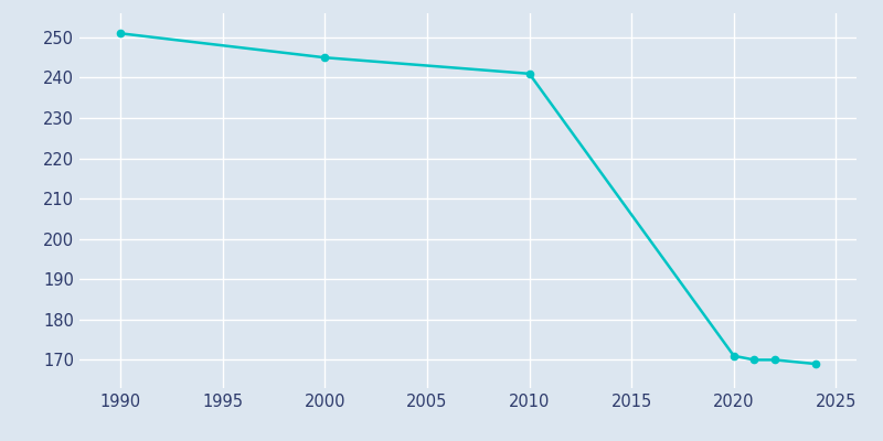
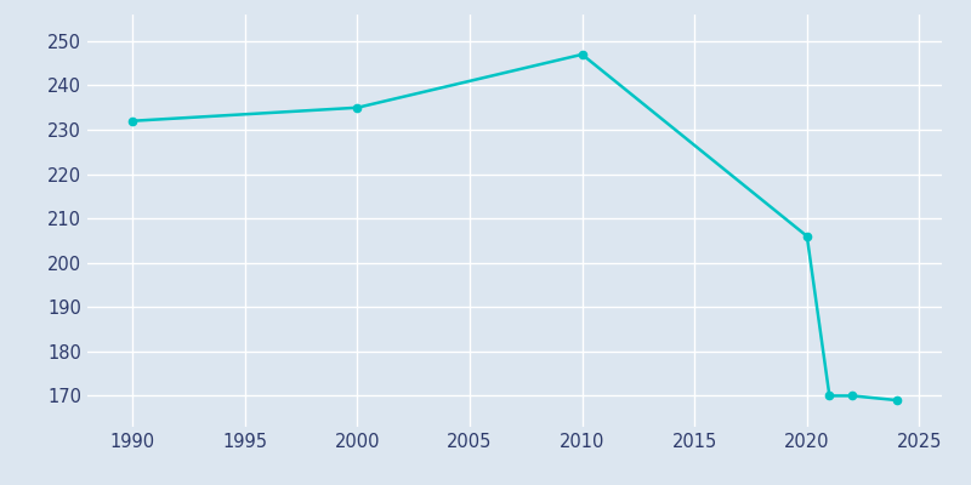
1990: 251 -> 232
2000: 245 -> 235
2010: 241 -> 247
2020: 171 -> 206
